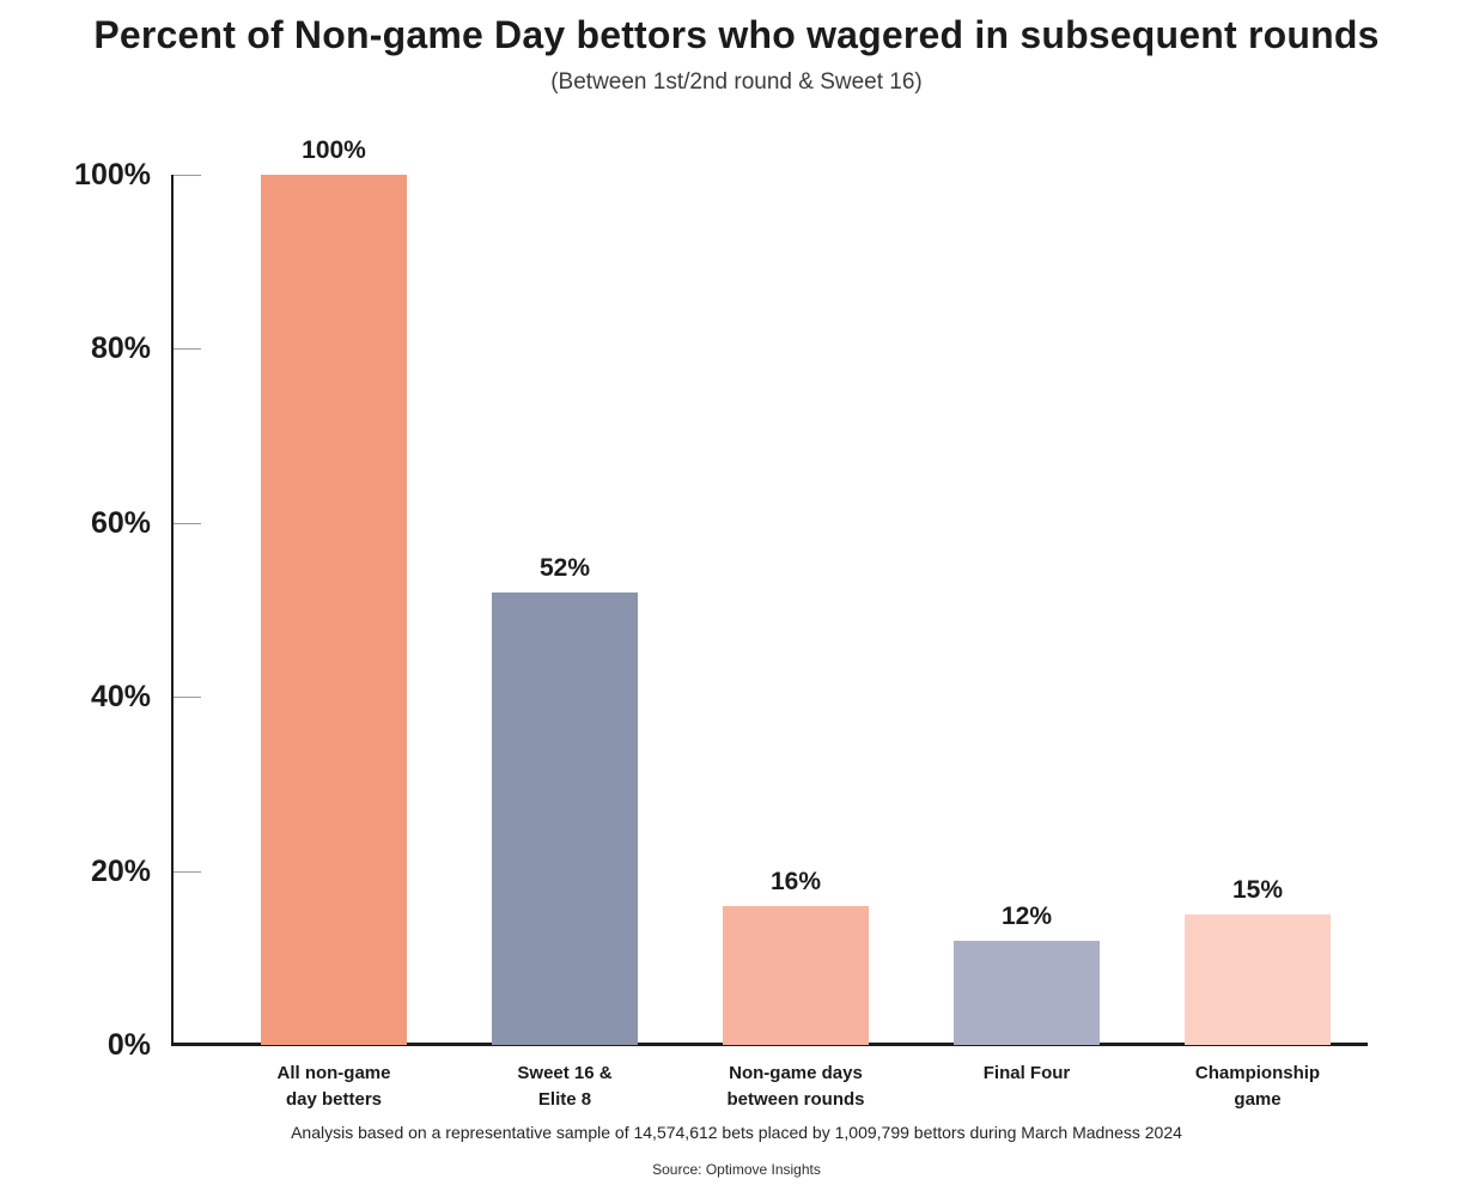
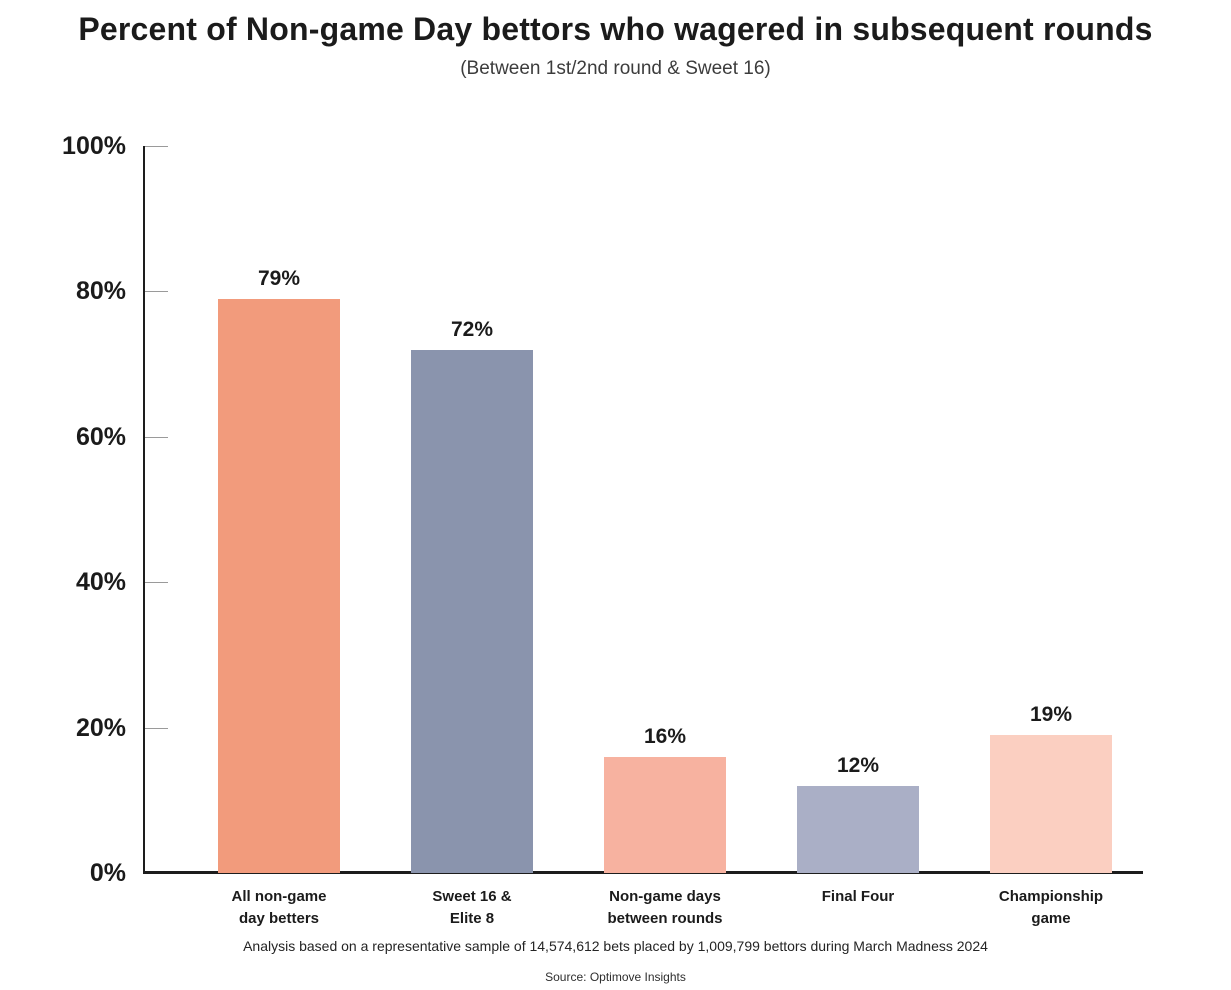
All non-game day betters: 100% -> 79%
Sweet 16 & Elite 8: 52% -> 72%
Championship game: 15% -> 19%
